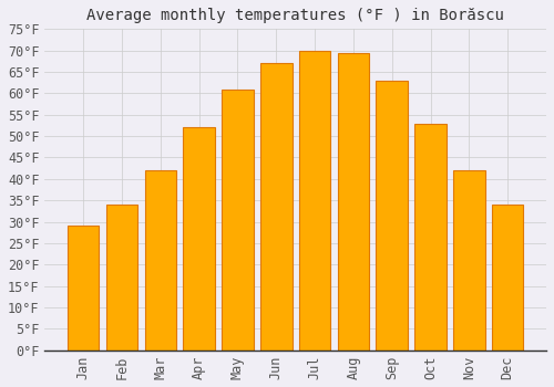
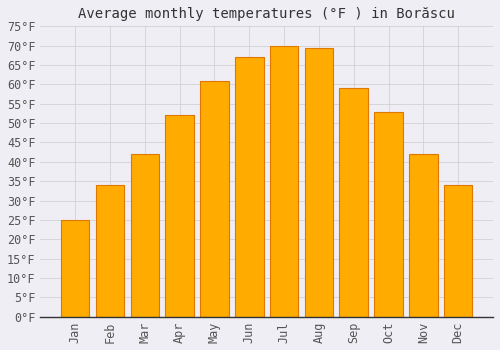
Jan: 29.0°F -> 25.0°F
Sep: 63.0°F -> 59.0°F
